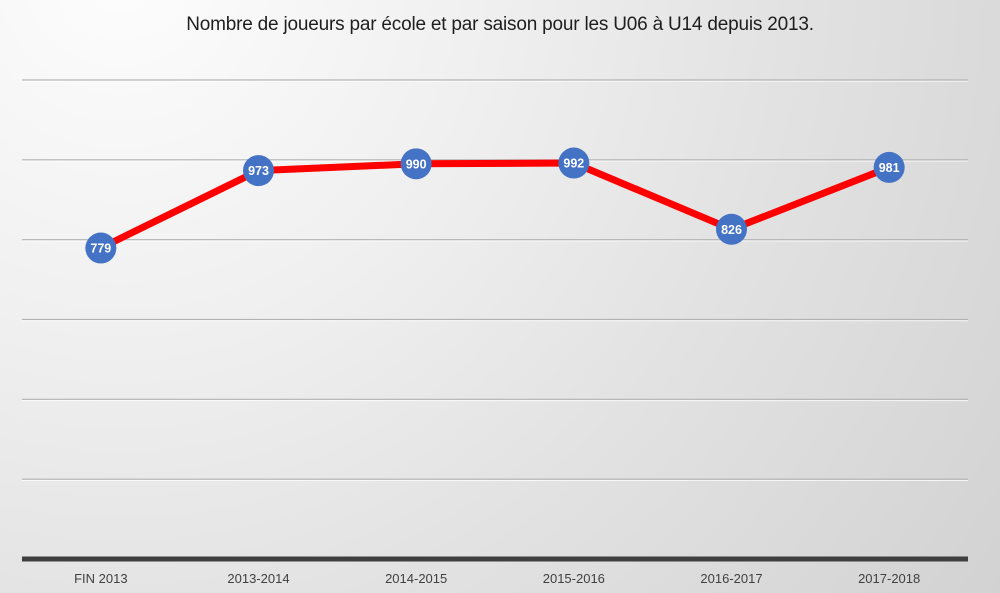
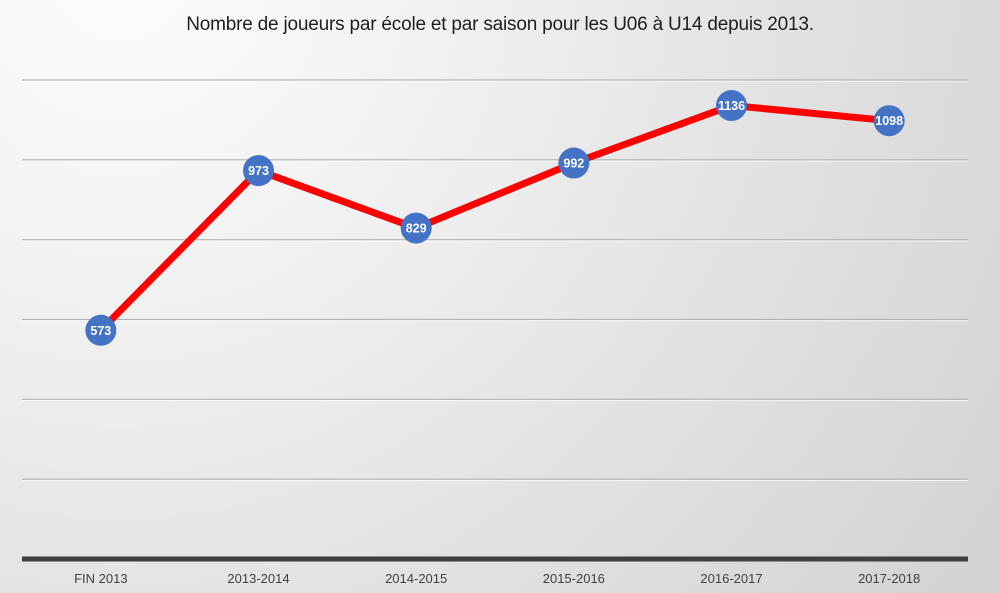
FIN 2013: 779 -> 573
2014-2015: 990 -> 829
2016-2017: 826 -> 1136
2017-2018: 981 -> 1098
